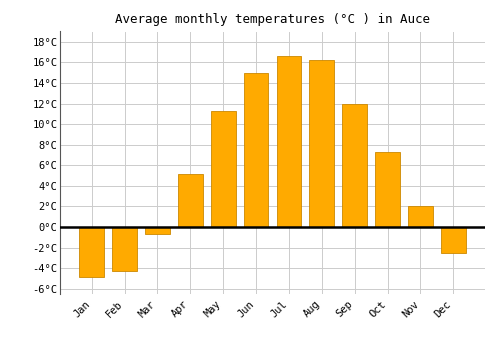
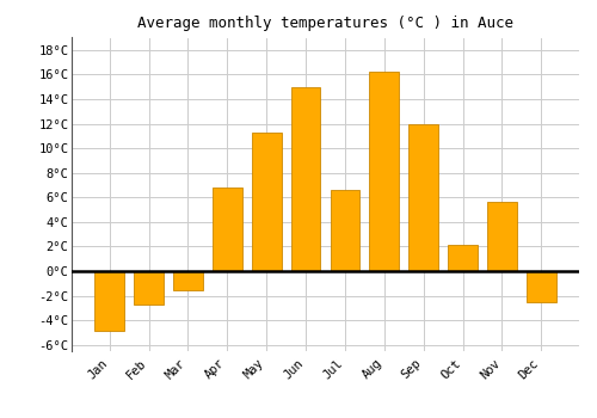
Feb: -4.3°C -> -2.7°C
Mar: -0.7°C -> -1.5°C
Apr: 5.2°C -> 6.8°C
Jul: 16.6°C -> 6.6°C
Oct: 7.3°C -> 2.1°C
Nov: 2.0°C -> 5.6°C
